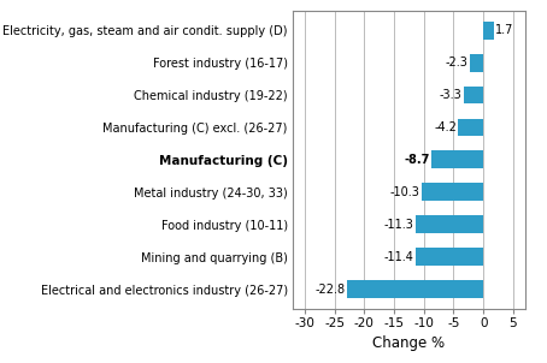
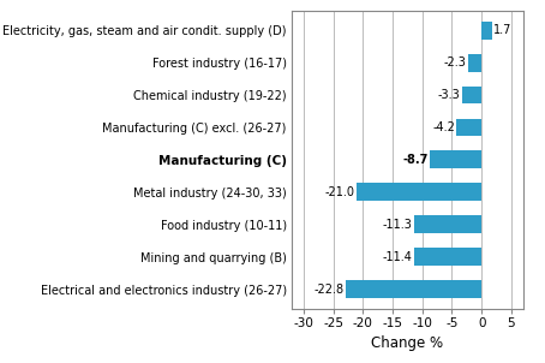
Metal industry (24-30, 33): -10.3 -> -21.0
